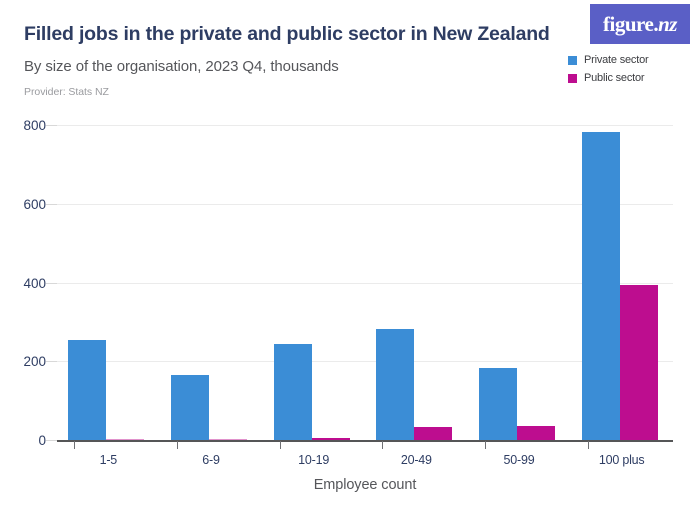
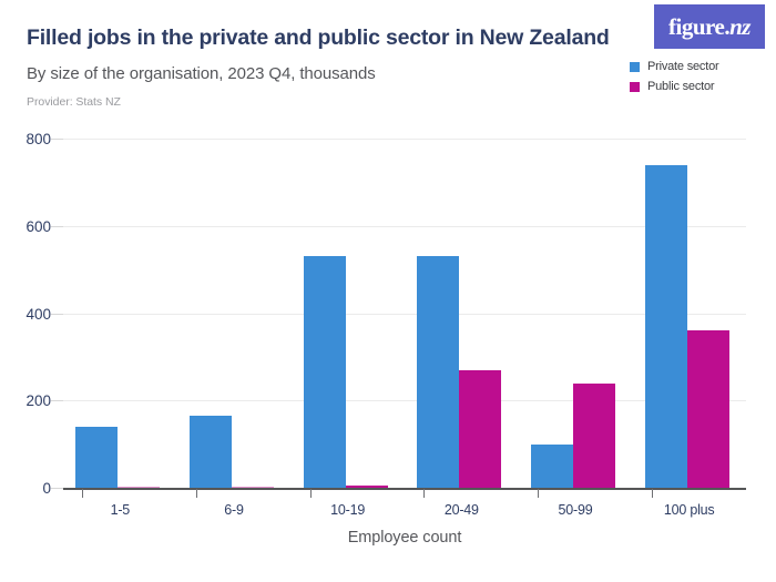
Private sector/1-5: 250 -> 140
Private sector/10-19: 240 -> 530
Private sector/20-49: 280 -> 530
Public sector/20-49: 30 -> 270
Private sector/50-99: 180 -> 100
Public sector/50-99: 40 -> 240
Private sector/100 plus: 780 -> 740
Public sector/100 plus: 390 -> 360
